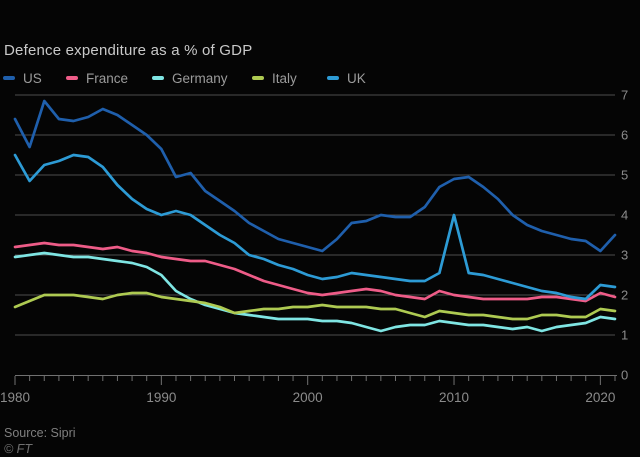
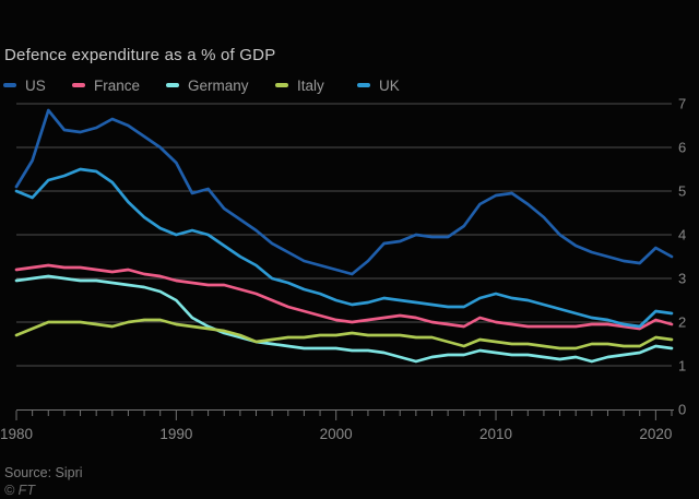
US/1980: 6.4 -> 5.1
UK/1980: 5.5 -> 5.0
UK/2010: 4.0 -> 2.6
US/2020: 3.1 -> 3.7
